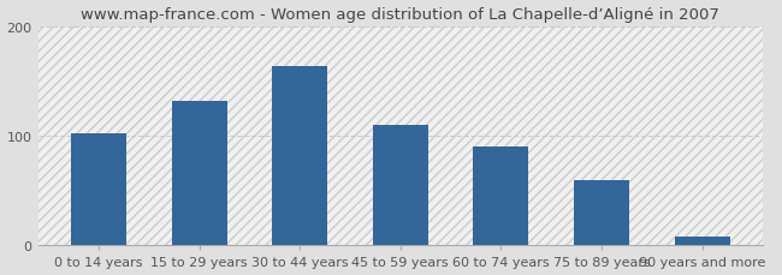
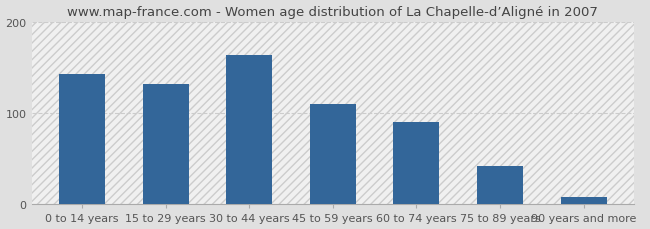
0 to 14 years: 102 -> 143
75 to 89 years: 60 -> 42
